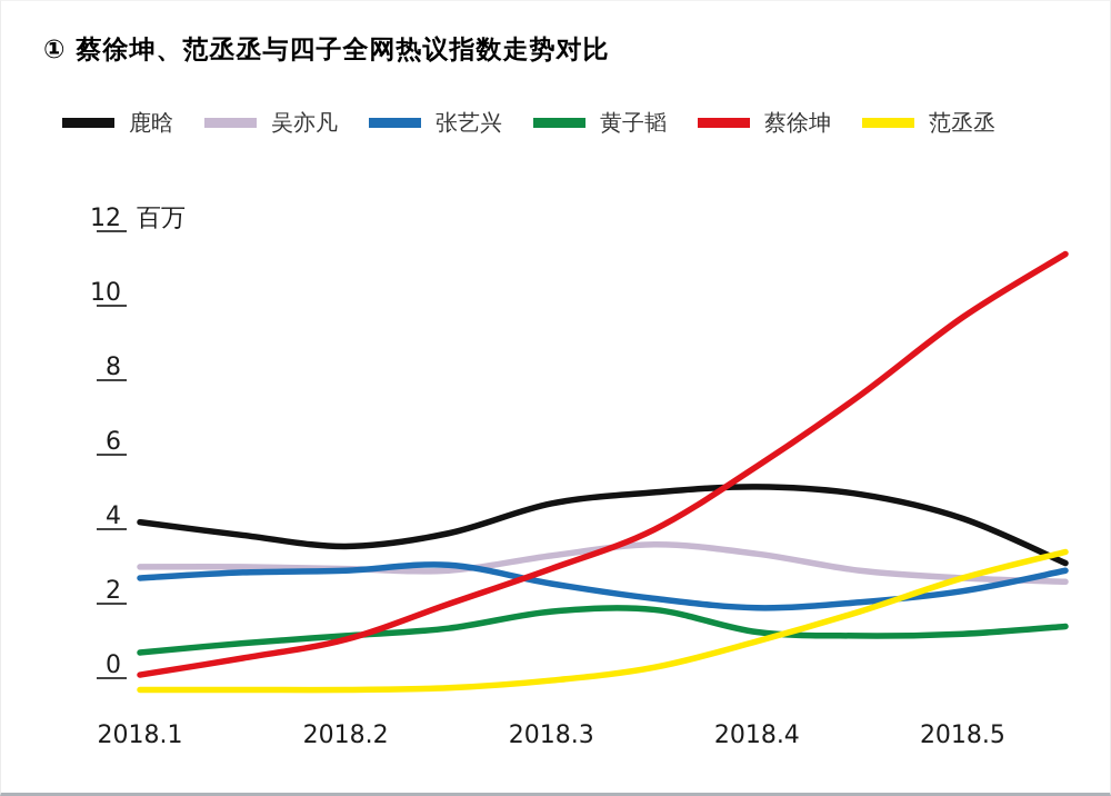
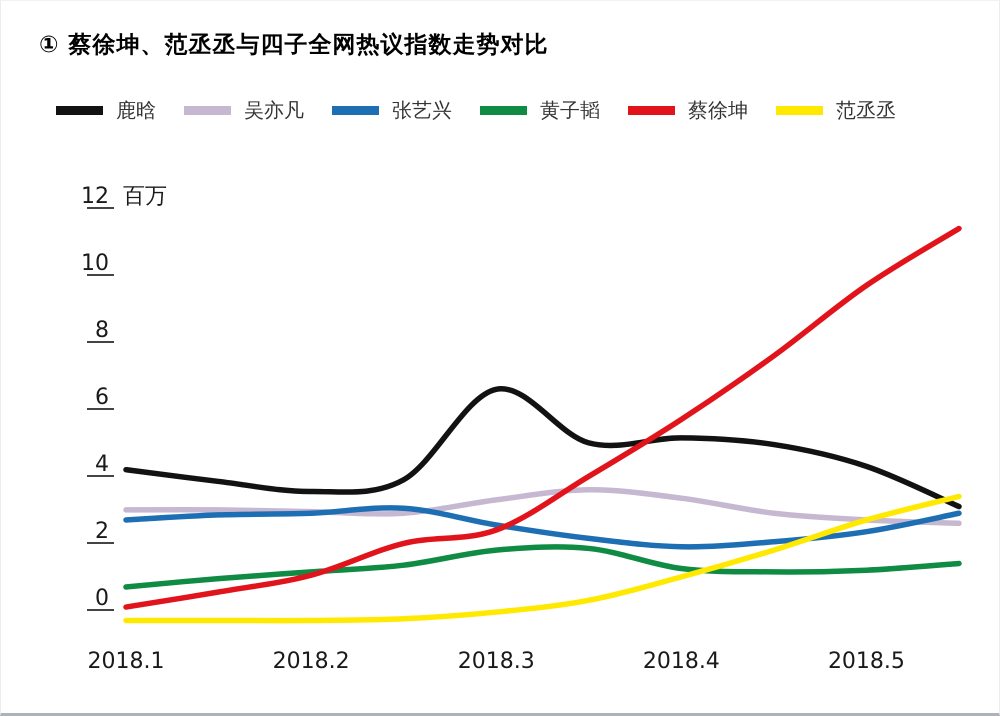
鹿晗/2018.3: 4.3 -> 6.2
蔡徐坤/2018.3: 2.5 -> 2.0
